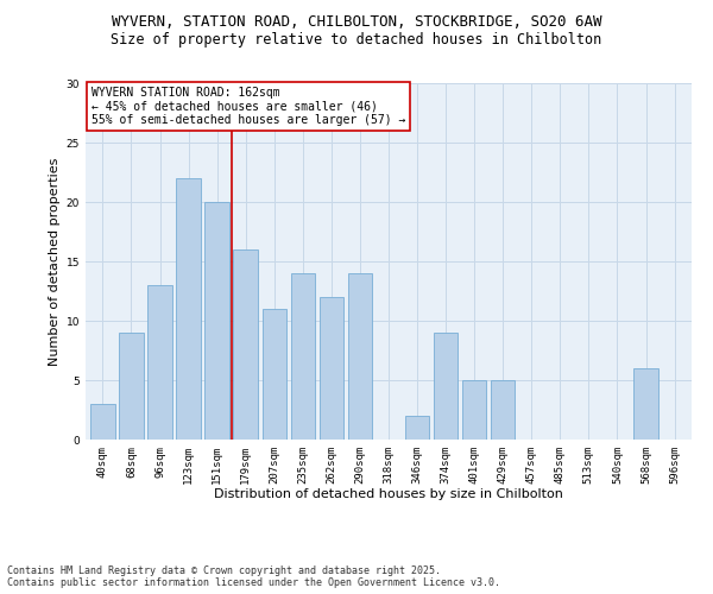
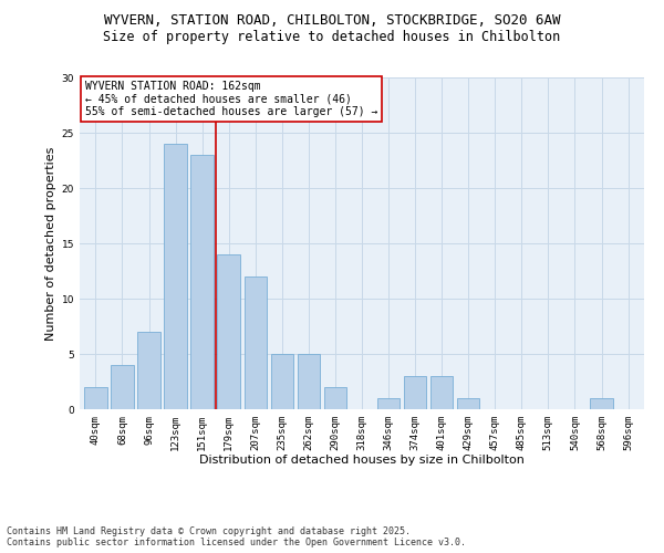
40sqm: 3 -> 2
68sqm: 9 -> 4
96sqm: 13 -> 7
123sqm: 22 -> 24
151sqm: 20 -> 23
179sqm: 16 -> 14
207sqm: 11 -> 12
235sqm: 14 -> 5
262sqm: 12 -> 5
290sqm: 14 -> 2
346sqm: 2 -> 1
374sqm: 9 -> 3
401sqm: 5 -> 3
429sqm: 5 -> 1
568sqm: 6 -> 1
